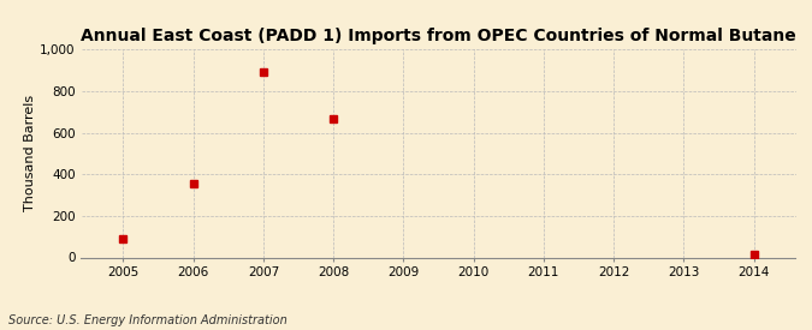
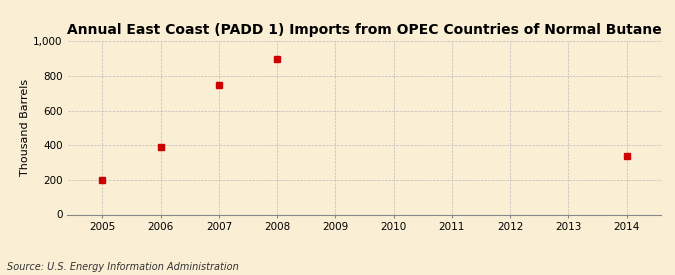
2005: 90 -> 200
2006: 360 -> 390
2007: 890 -> 750
2008: 670 -> 900
2014: 10 -> 340
